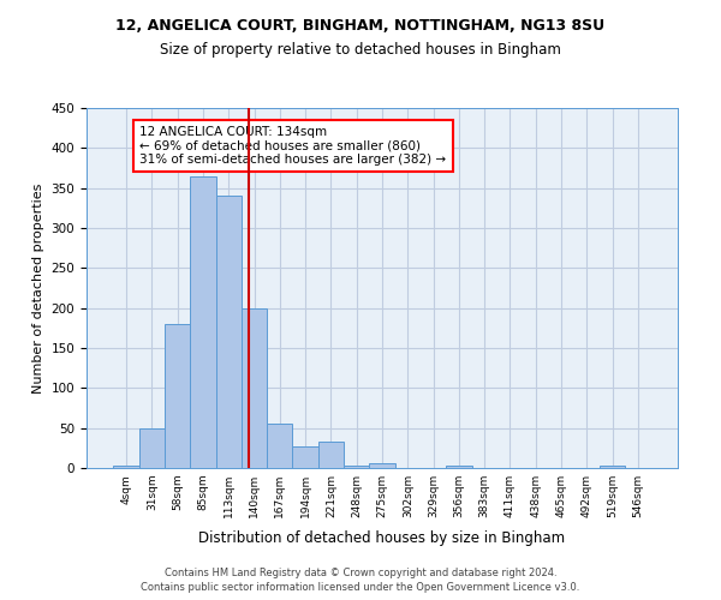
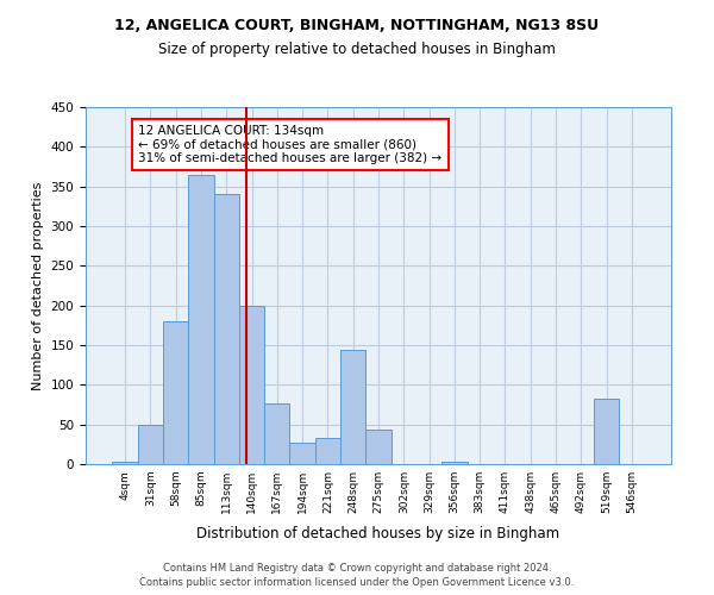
167sqm: 55 -> 76
248sqm: 3 -> 144
275sqm: 6 -> 44
519sqm: 3 -> 82
